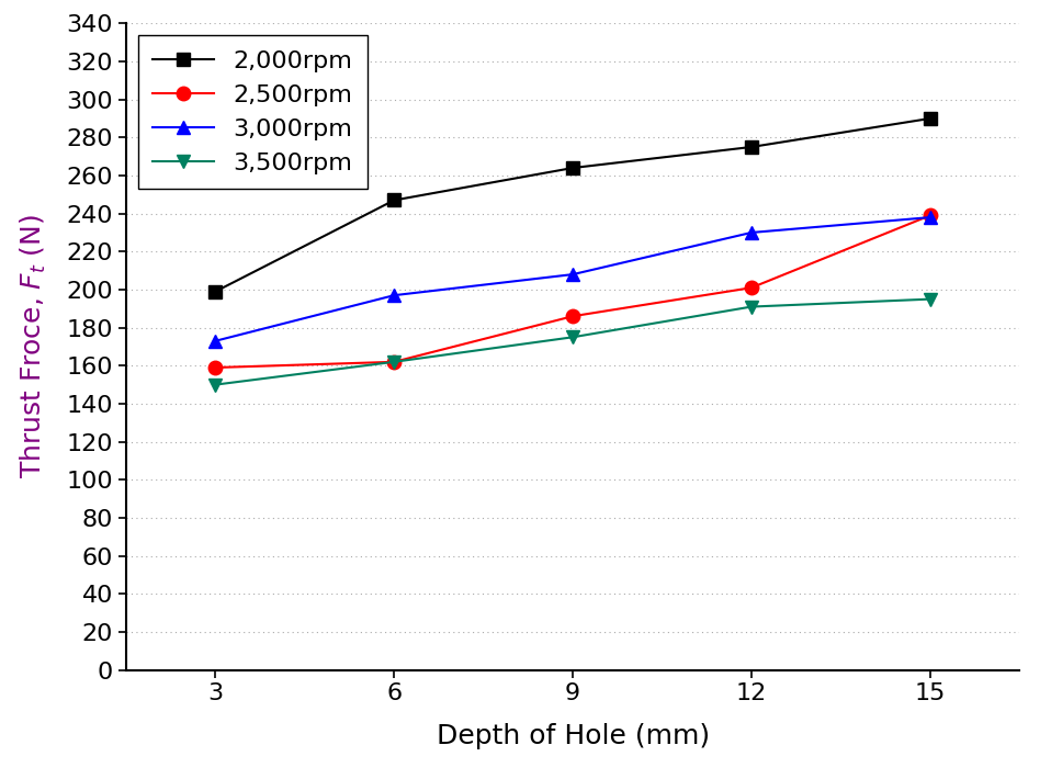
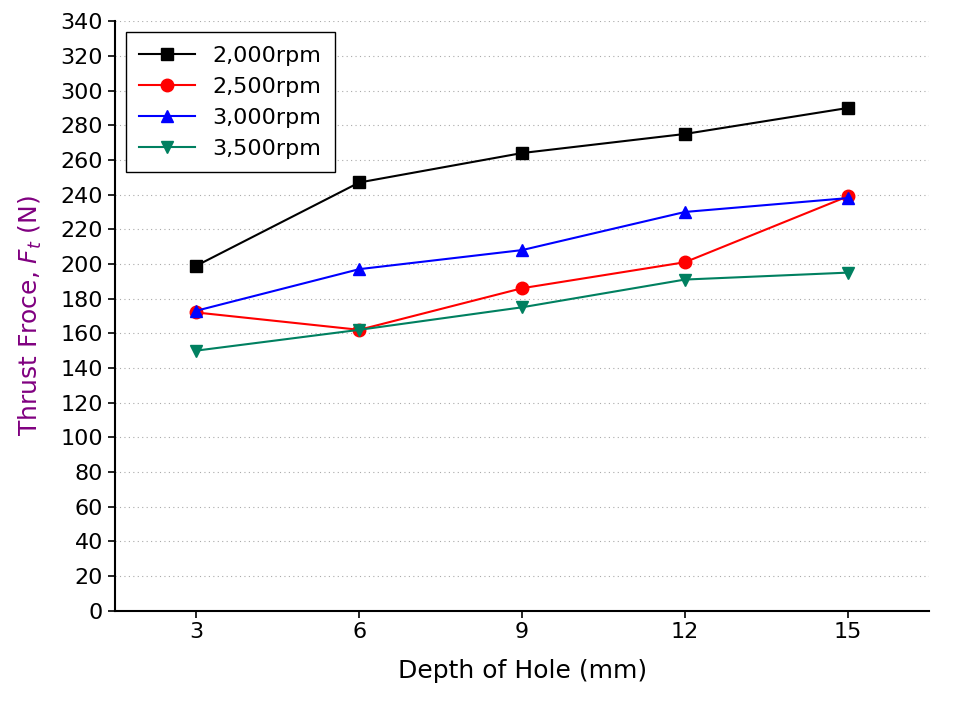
2,500rpm/3: 159 -> 172
